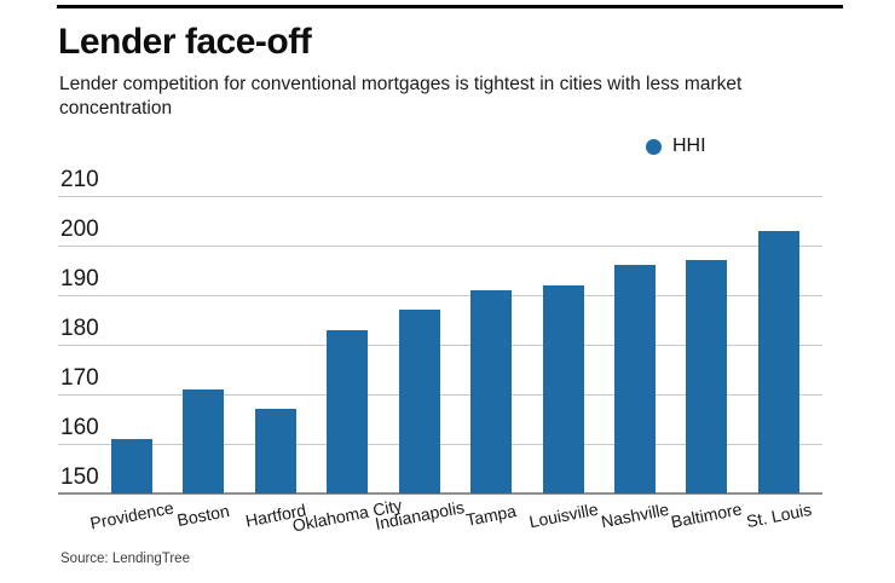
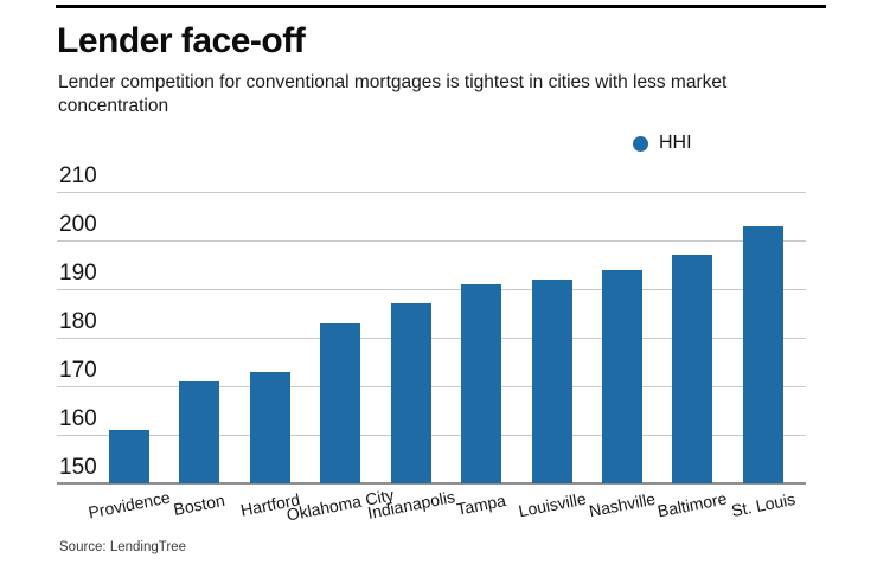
Hartford: 167 -> 173
Nashville: 196 -> 194
